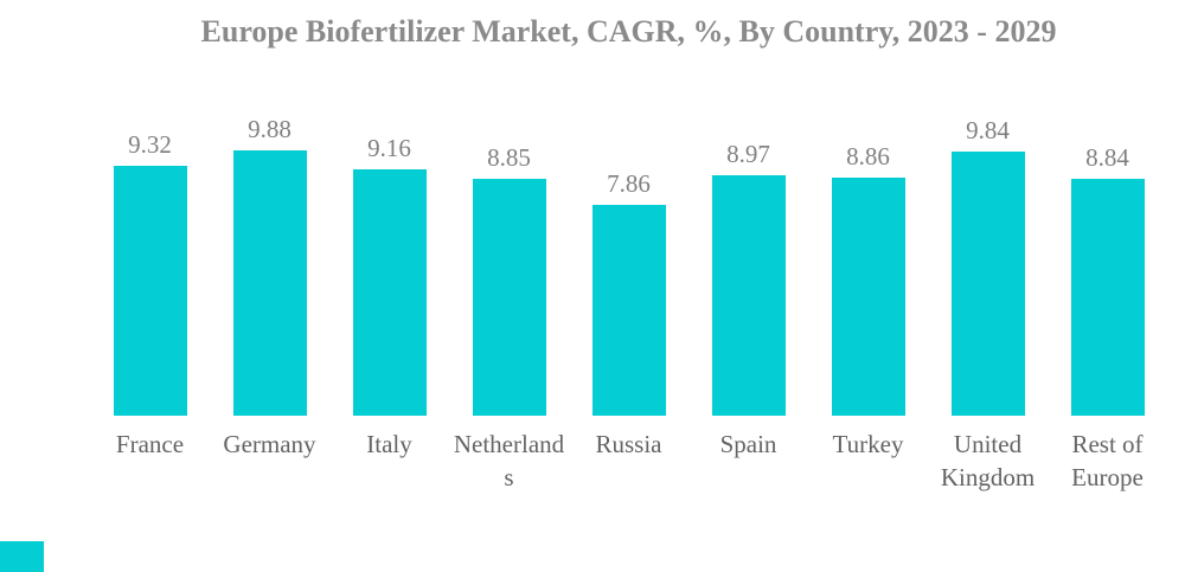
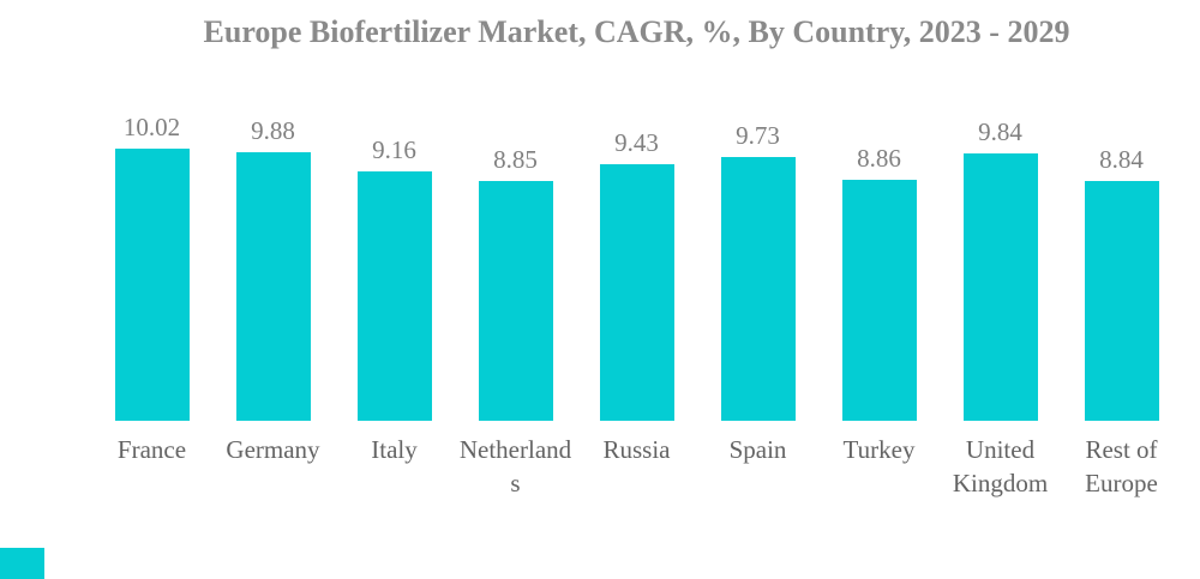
France: 9.32 -> 10.02
Russia: 7.86 -> 9.43
Spain: 8.97 -> 9.73
